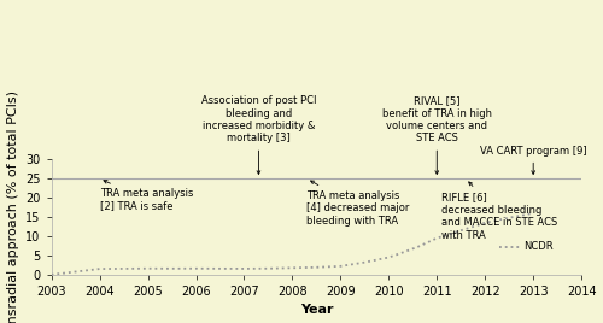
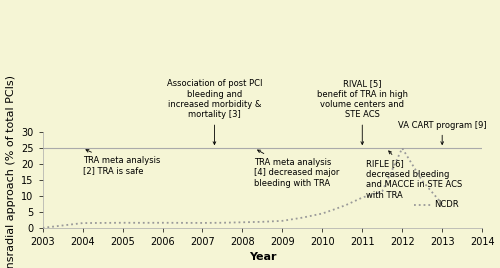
2012: 13.5 -> 25.0
2013: 16.0 -> 7.5
